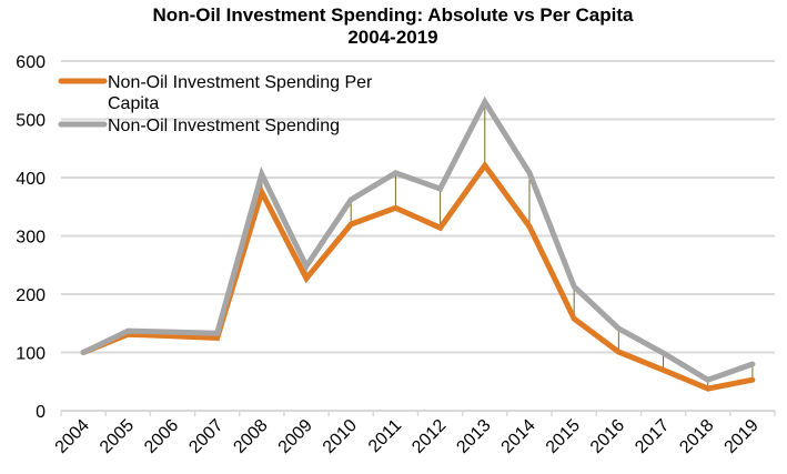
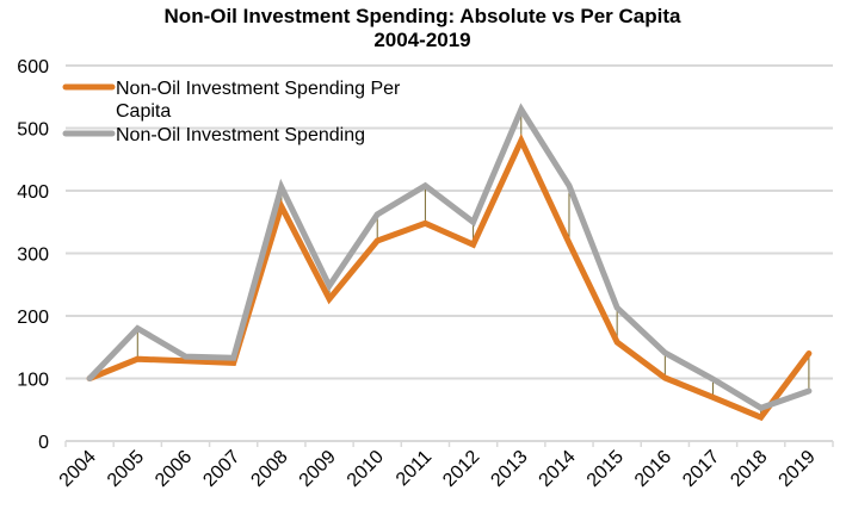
Non-Oil Investment Spending/2005: 140 -> 180
Non-Oil Investment Spending/2012: 380 -> 350
Non-Oil Investment Spending Per Capita/2013: 420 -> 480
Non-Oil Investment Spending Per Capita/2019: 50 -> 140
